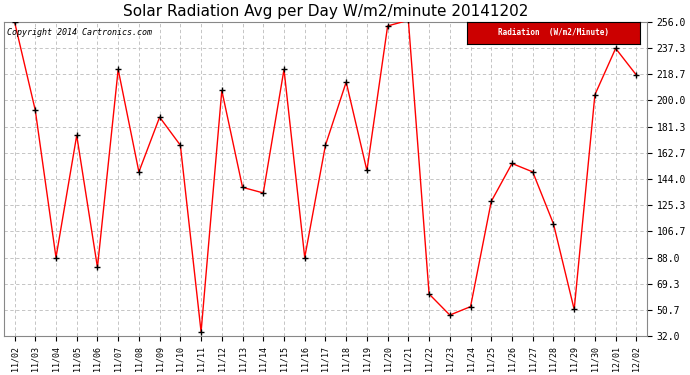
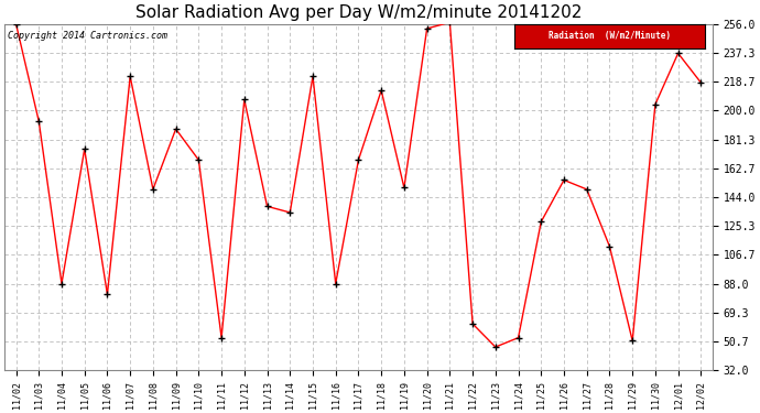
11/11: 35 -> 53
